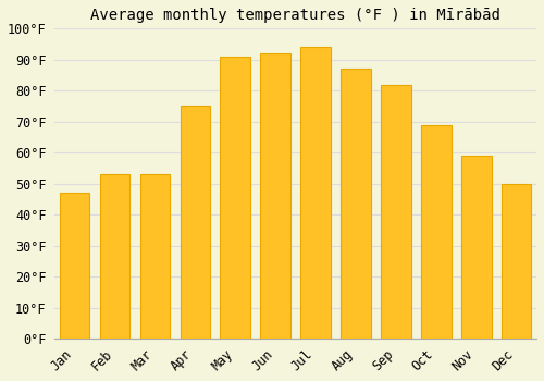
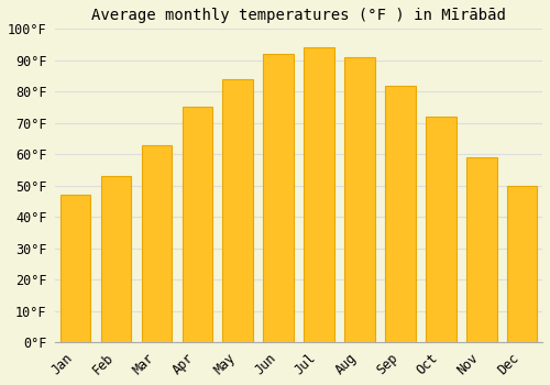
Mar: 53°F -> 63°F
May: 91°F -> 84°F
Aug: 87°F -> 91°F
Oct: 69°F -> 72°F
